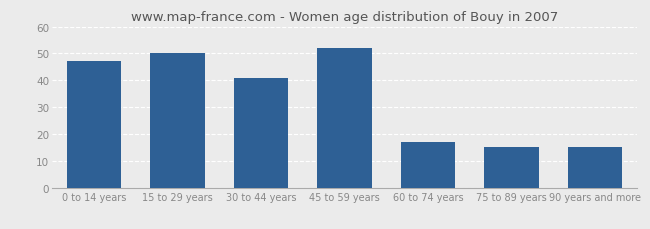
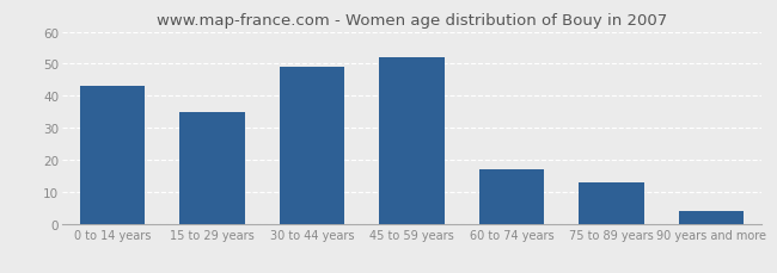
0 to 14 years: 47 -> 43
15 to 29 years: 50 -> 35
30 to 44 years: 41 -> 49
75 to 89 years: 15 -> 13
90 years and more: 15 -> 4
